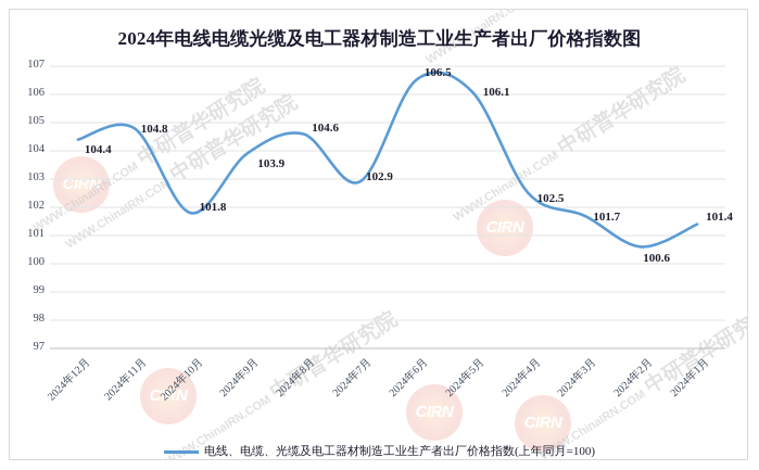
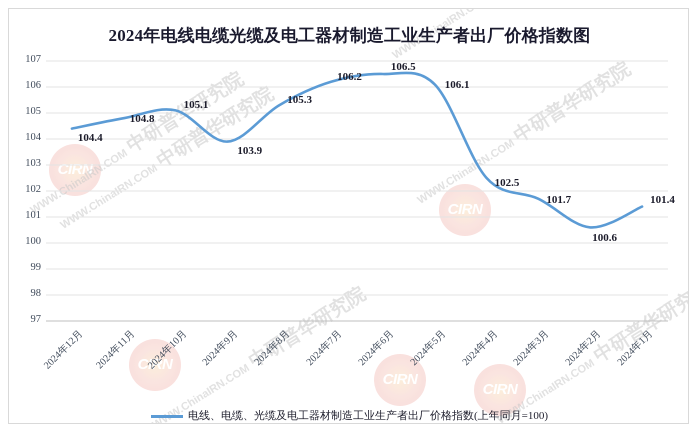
2024年10月: 101.8 -> 105.1
2024年8月: 104.6 -> 105.3
2024年7月: 102.9 -> 106.2
